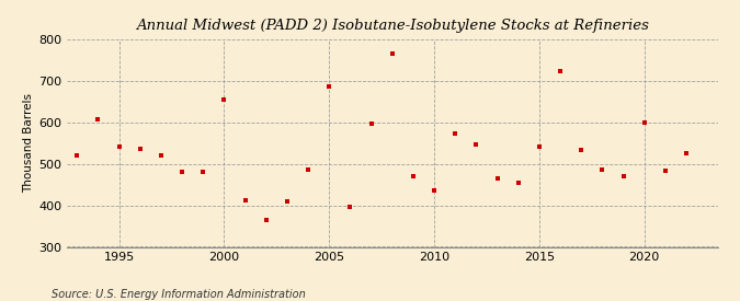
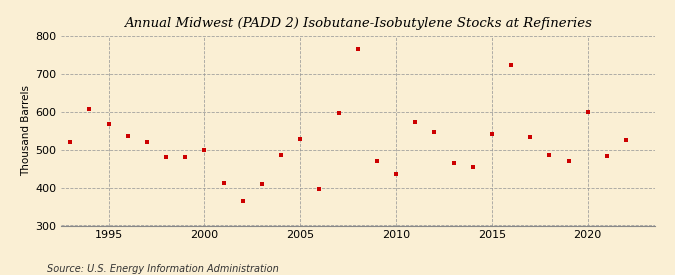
1995: 540 -> 568
2000: 655 -> 500
2005: 685 -> 527
